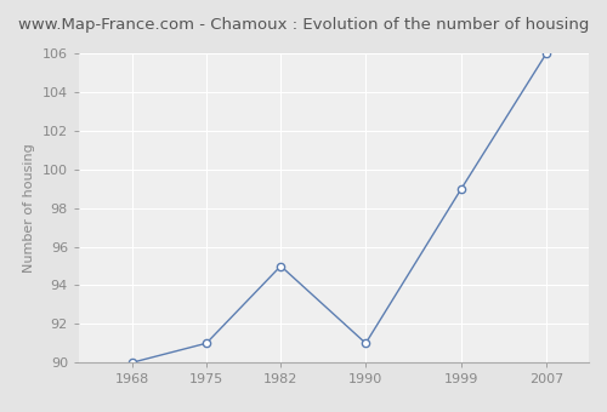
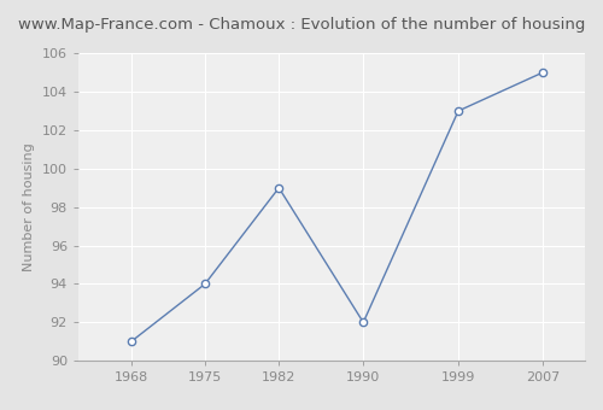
1968: 90 -> 91
1975: 91 -> 94
1982: 95 -> 99
1990: 91 -> 92
1999: 99 -> 103
2007: 106 -> 105
